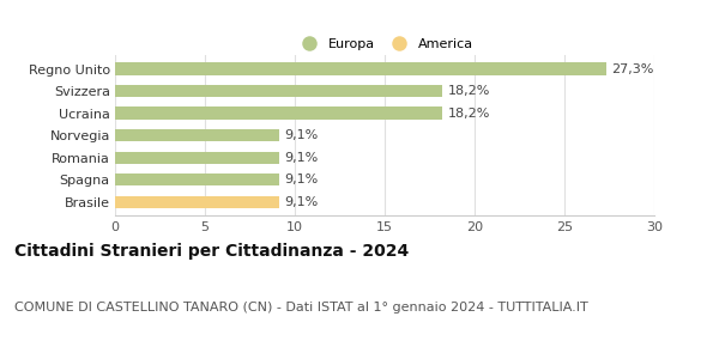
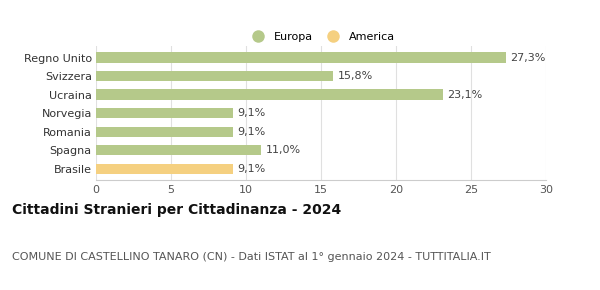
Svizzera: 18,2% -> 15,8%
Ucraina: 18,2% -> 23,1%
Spagna: 9,1% -> 11,0%
